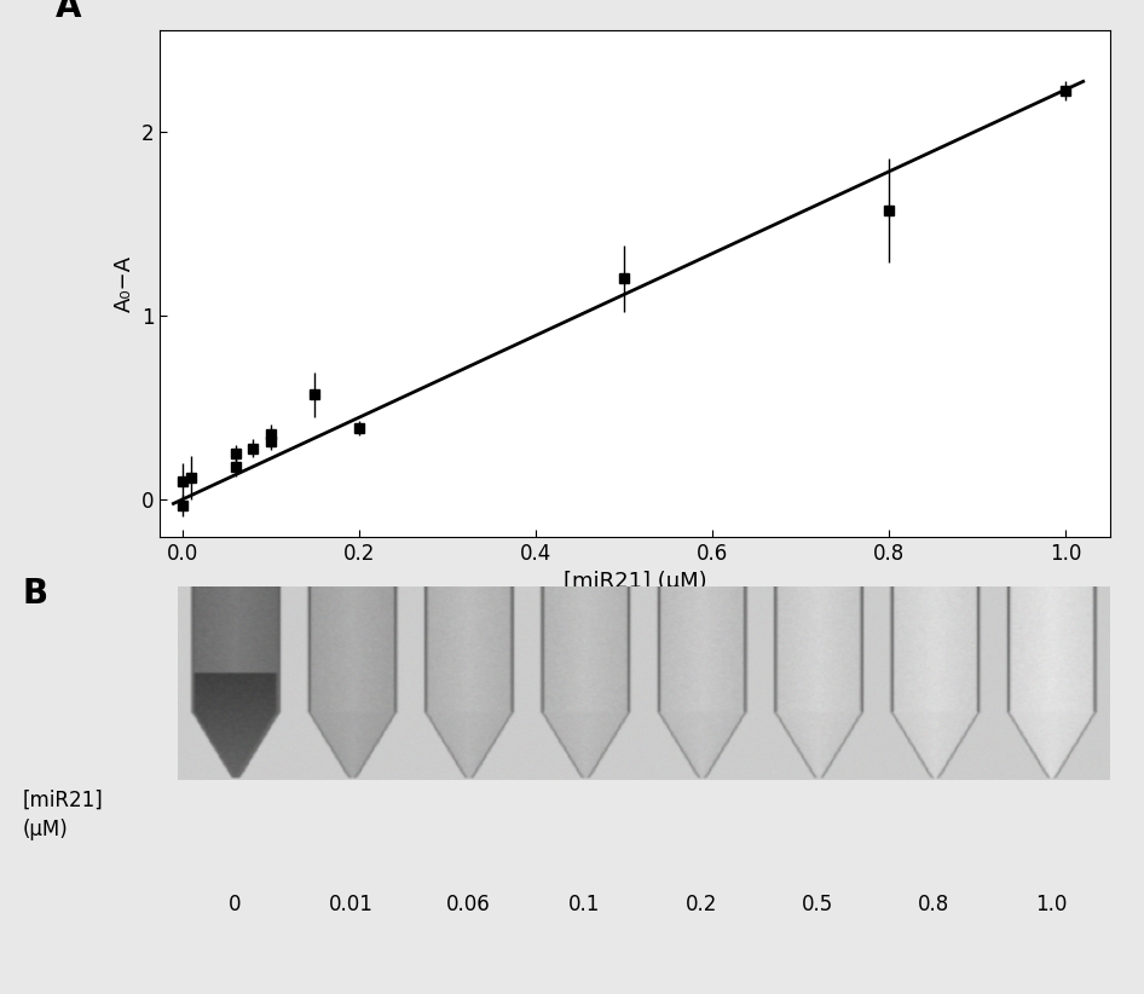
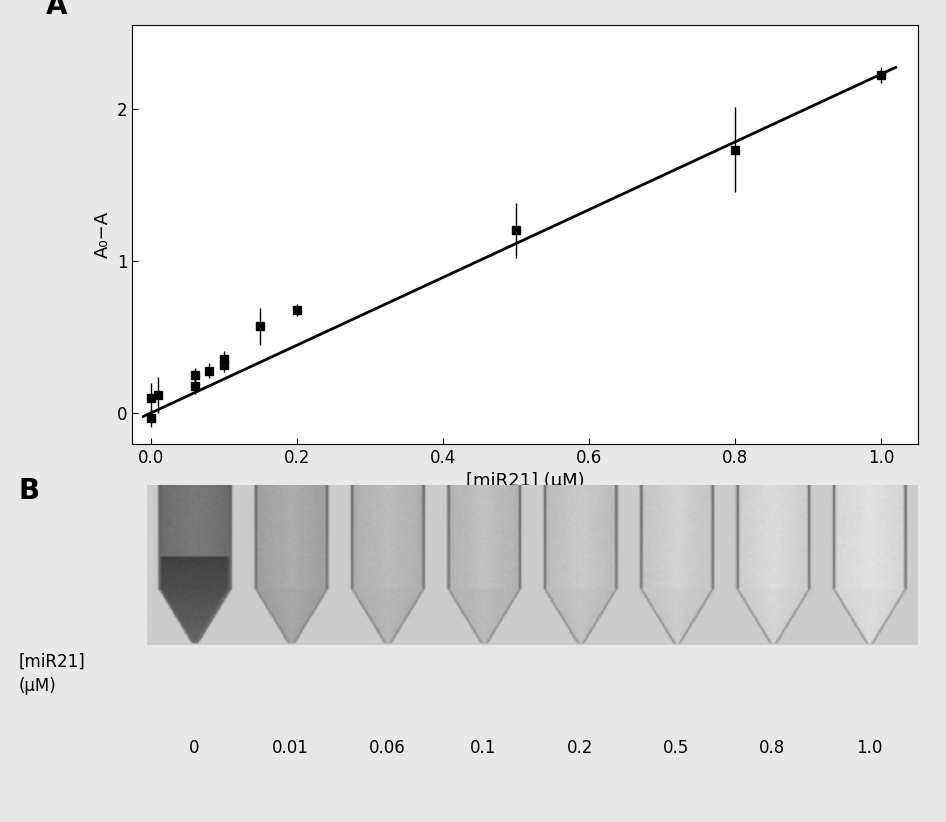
0.2: 0.39 -> 0.68
0.8: 1.57 -> 1.73
